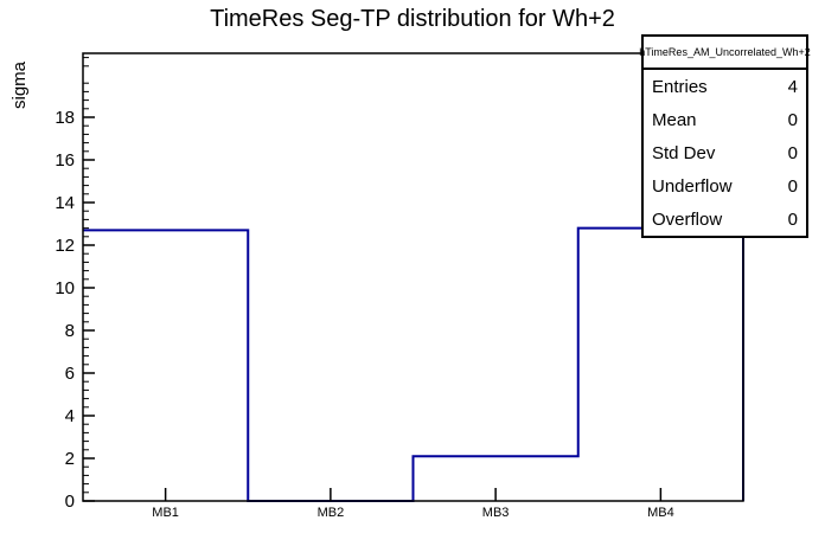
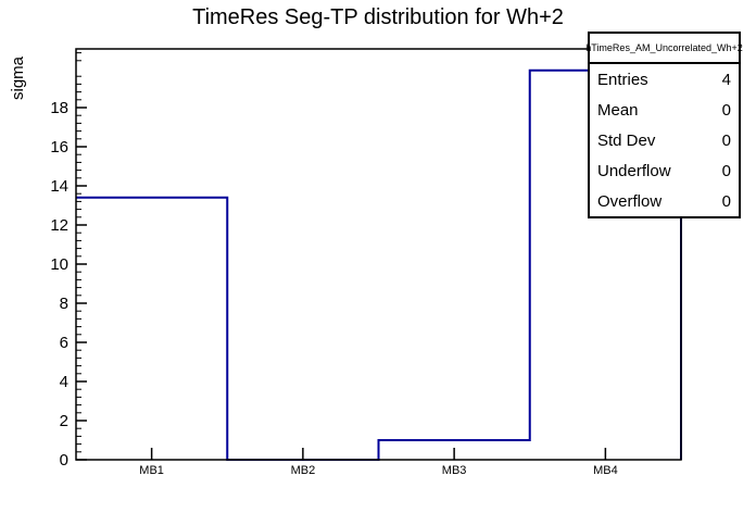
MB1: 12.7 -> 13.4
MB3: 2.1 -> 1.0
MB4: 12.8 -> 19.9
